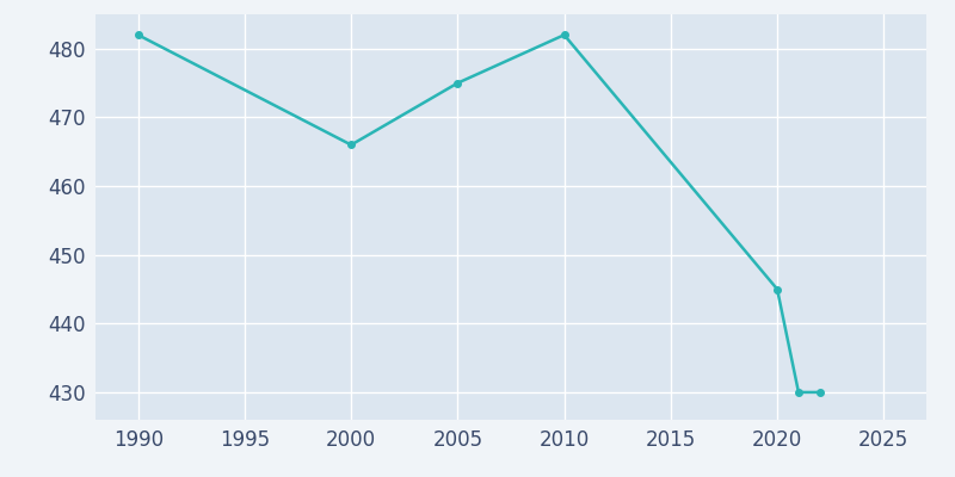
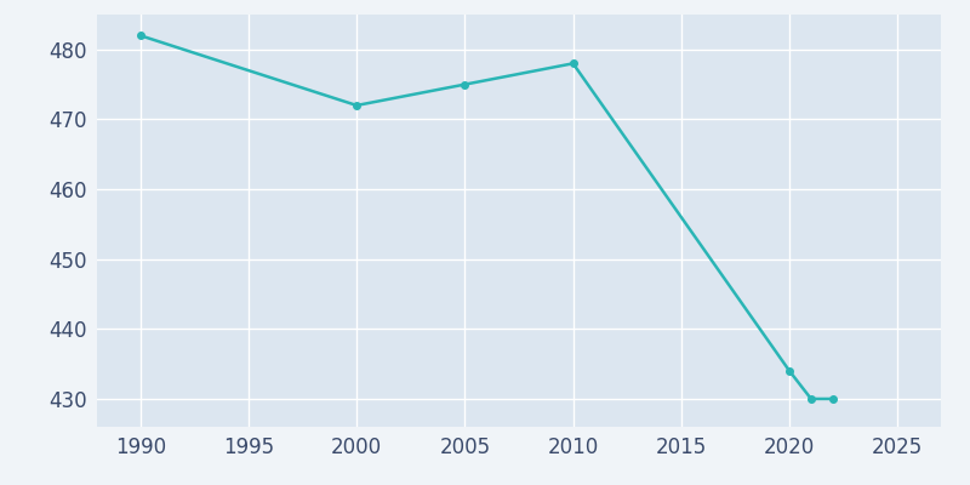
2000: 466 -> 472
2010: 482 -> 478
2020: 445 -> 434
